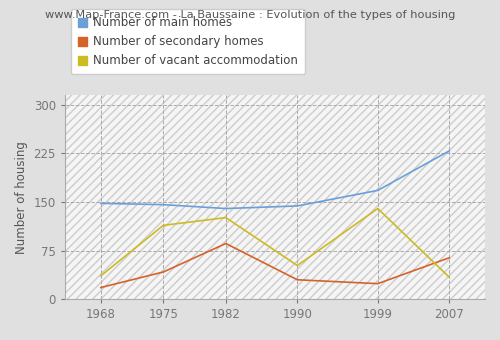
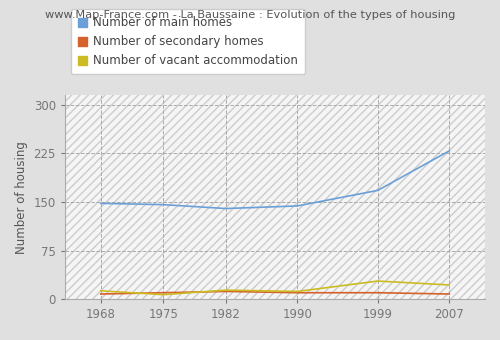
Number of secondary homes/1968: 18 -> 8
Number of vacant accommodation/1968: 36 -> 13
Number of secondary homes/1975: 42 -> 10
Number of vacant accommodation/1975: 114 -> 7
Number of secondary homes/1982: 86 -> 12
Number of vacant accommodation/1982: 126 -> 14
Number of secondary homes/1990: 30 -> 10
Number of vacant accommodation/1990: 52 -> 12
Number of secondary homes/1999: 24 -> 10
Number of vacant accommodation/1999: 140 -> 28
Number of secondary homes/2007: 64 -> 8
Number of vacant accommodation/2007: 34 -> 22
